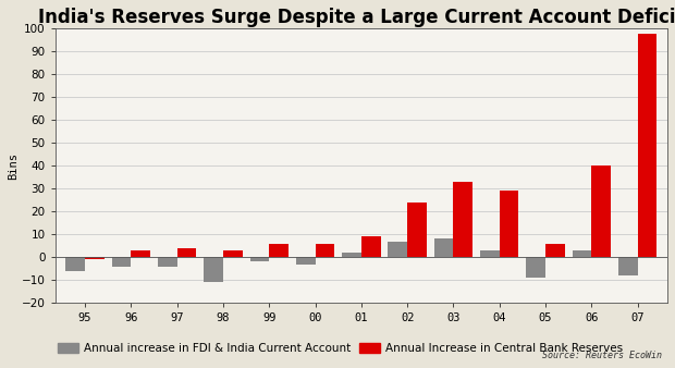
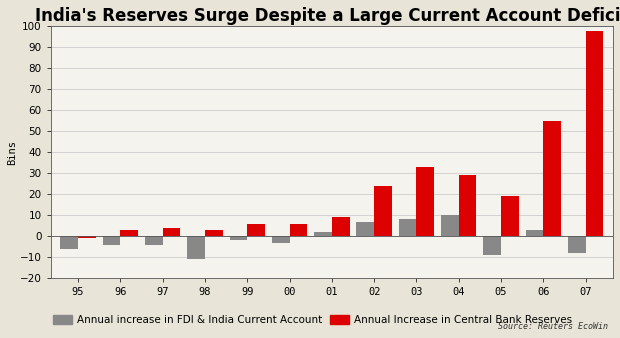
Annual increase in FDI & India Current Account/04: 3 -> 10
Annual Increase in Central Bank Reserves/05: 6 -> 19
Annual Increase in Central Bank Reserves/06: 40 -> 55
